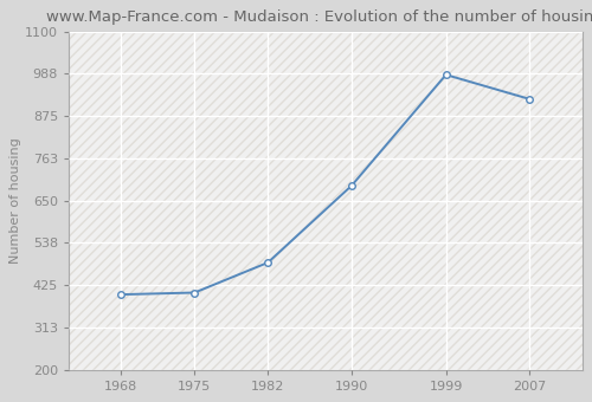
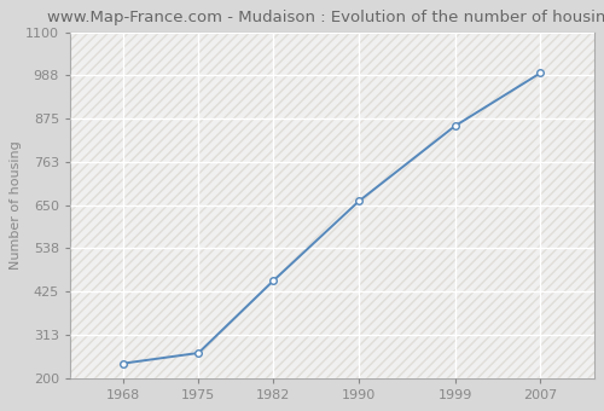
1968: 400 -> 238
1975: 405 -> 265
1982: 485 -> 453
1990: 690 -> 660
1999: 985 -> 856
2007: 920 -> 994
